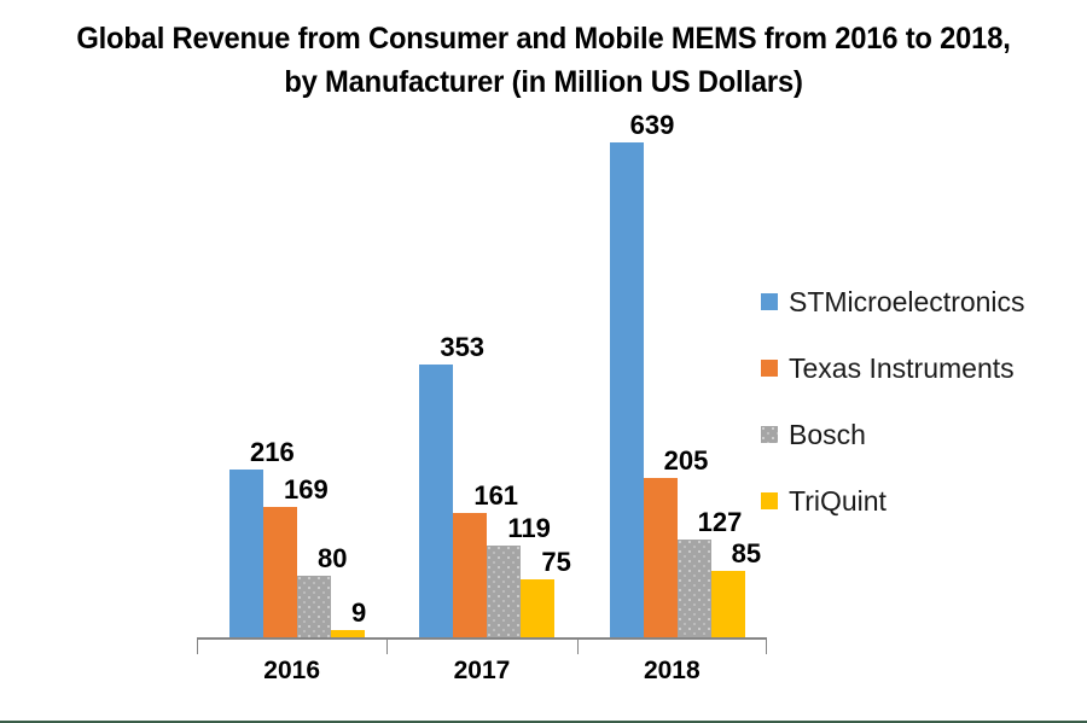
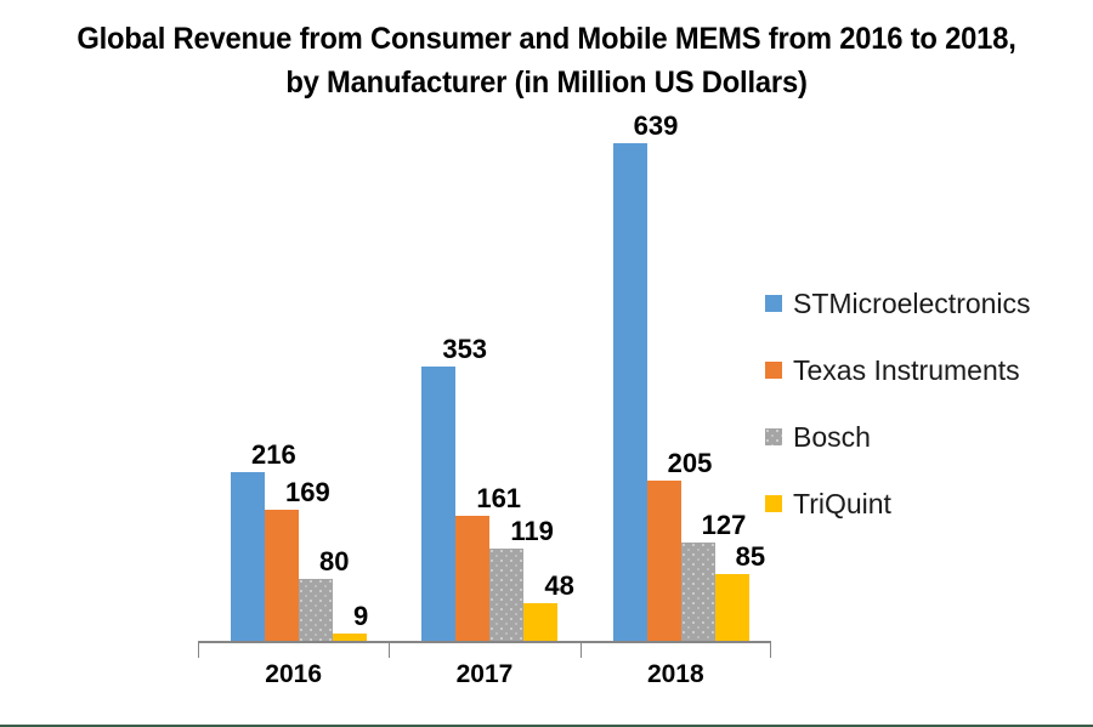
TriQuint/2017: 75 -> 48
